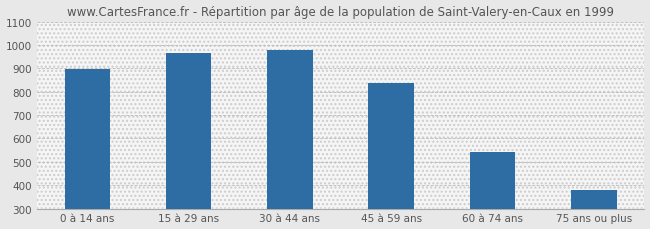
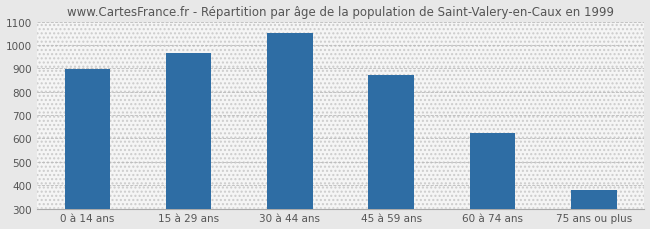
30 à 44 ans: 980 -> 1050
45 à 59 ans: 835 -> 870
60 à 74 ans: 540 -> 625
